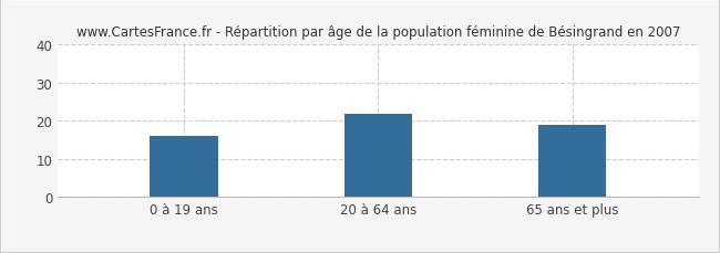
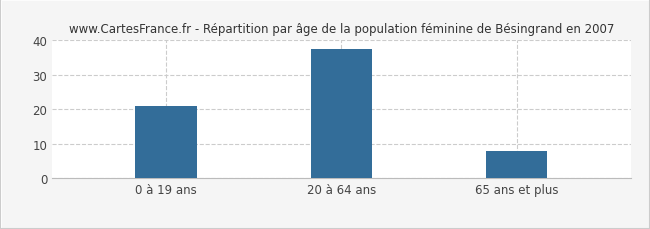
0 à 19 ans: 16.0 -> 21.0
20 à 64 ans: 22.0 -> 37.5
65 ans et plus: 19.0 -> 8.0
